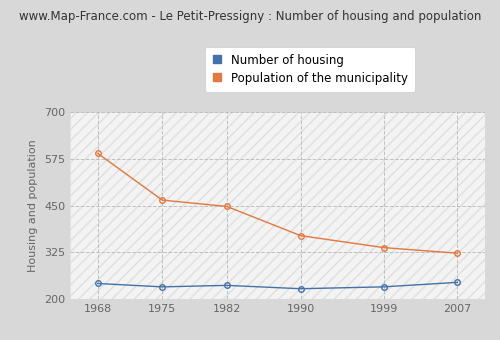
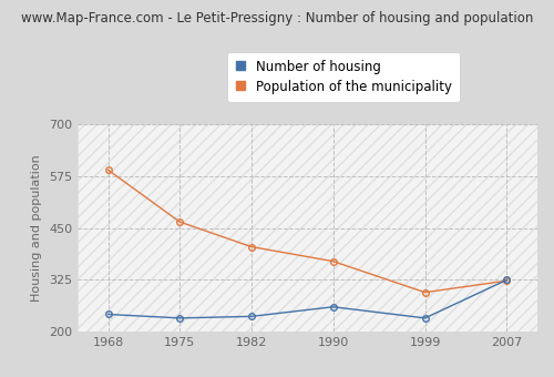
Population of the municipality/1982: 448 -> 405
Number of housing/1990: 228 -> 260
Population of the municipality/1999: 338 -> 295
Number of housing/2007: 245 -> 325
